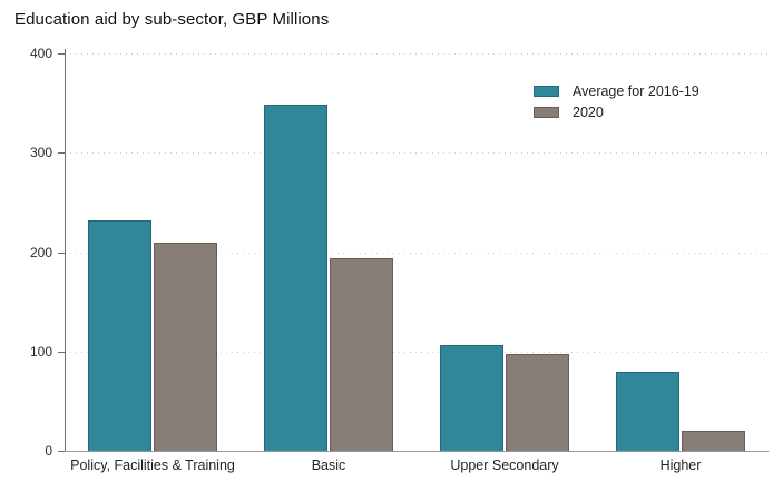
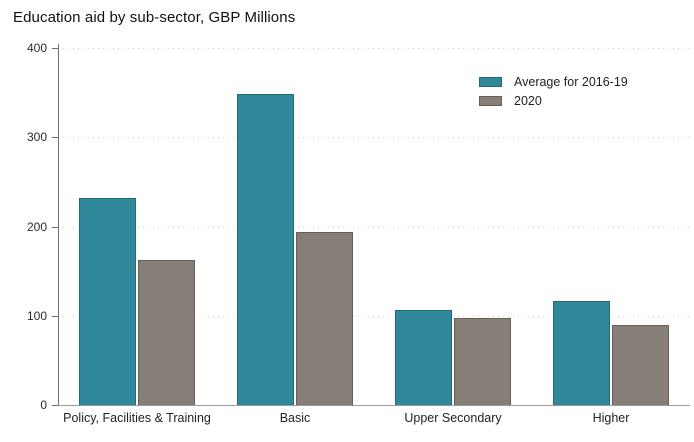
2020/Policy, Facilities & Training: 210 -> 160
Average for 2016-19/Higher: 80 -> 120
2020/Higher: 20 -> 90
